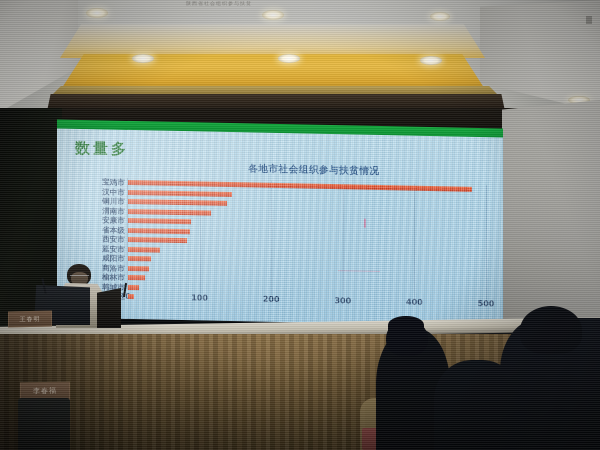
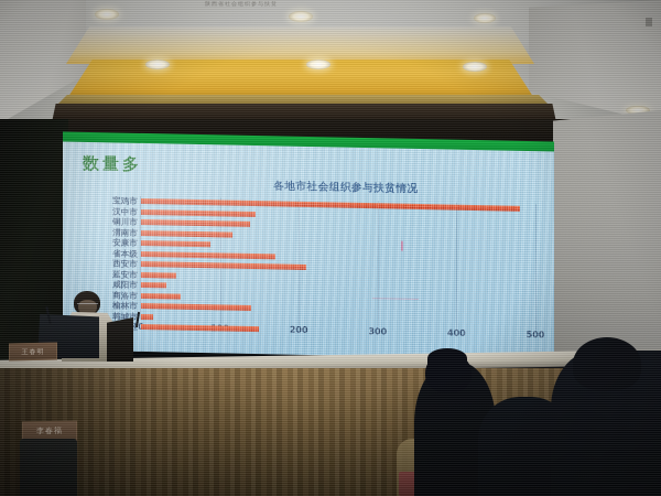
省本级: 90 -> 170
西安市: 80 -> 210
商洛市: 30 -> 50
榆林市: 20 -> 140
杨凌区: 10 -> 150
